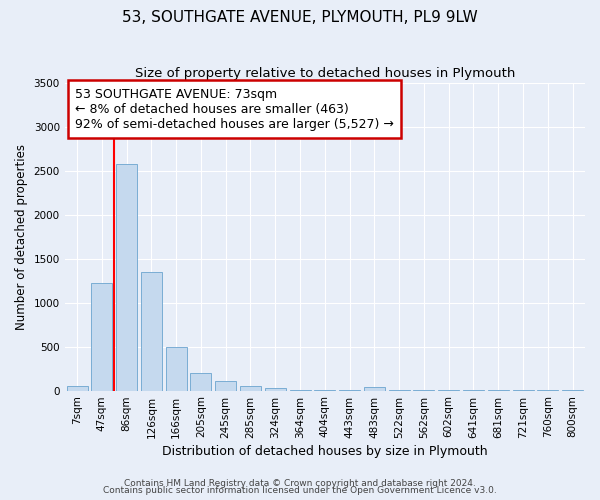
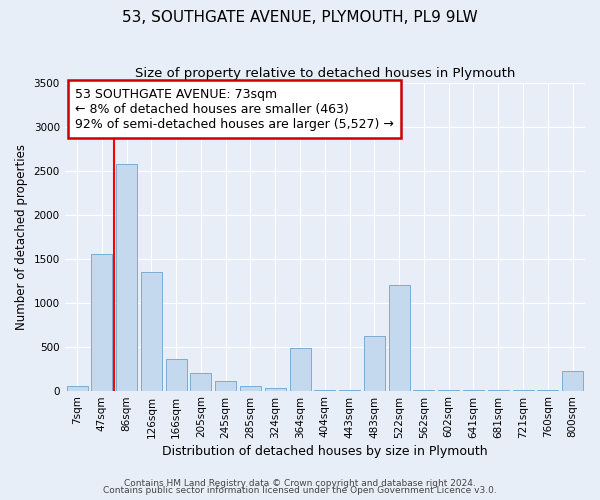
47sqm: 1230 -> 1560
166sqm: 500 -> 360
364sqm: 0 -> 480
483sqm: 40 -> 620
522sqm: 0 -> 1200
800sqm: 0 -> 220
